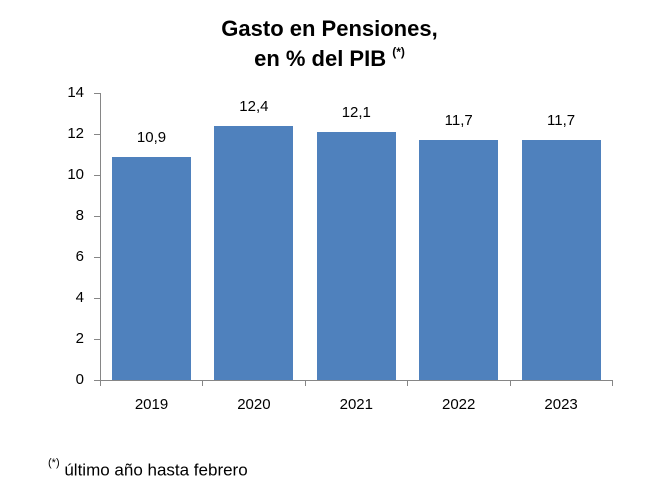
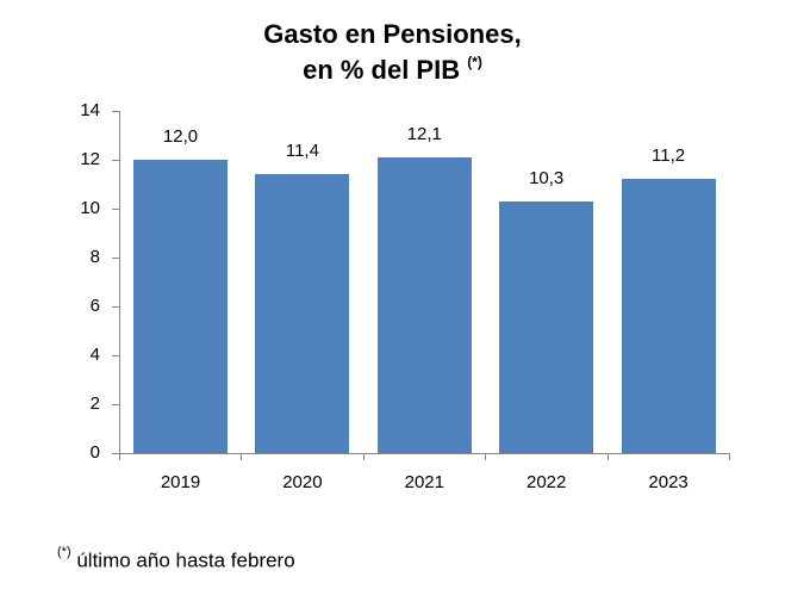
2019: 10,9 -> 12,0
2020: 12,4 -> 11,4
2022: 11,7 -> 10,3
2023: 11,7 -> 11,2
